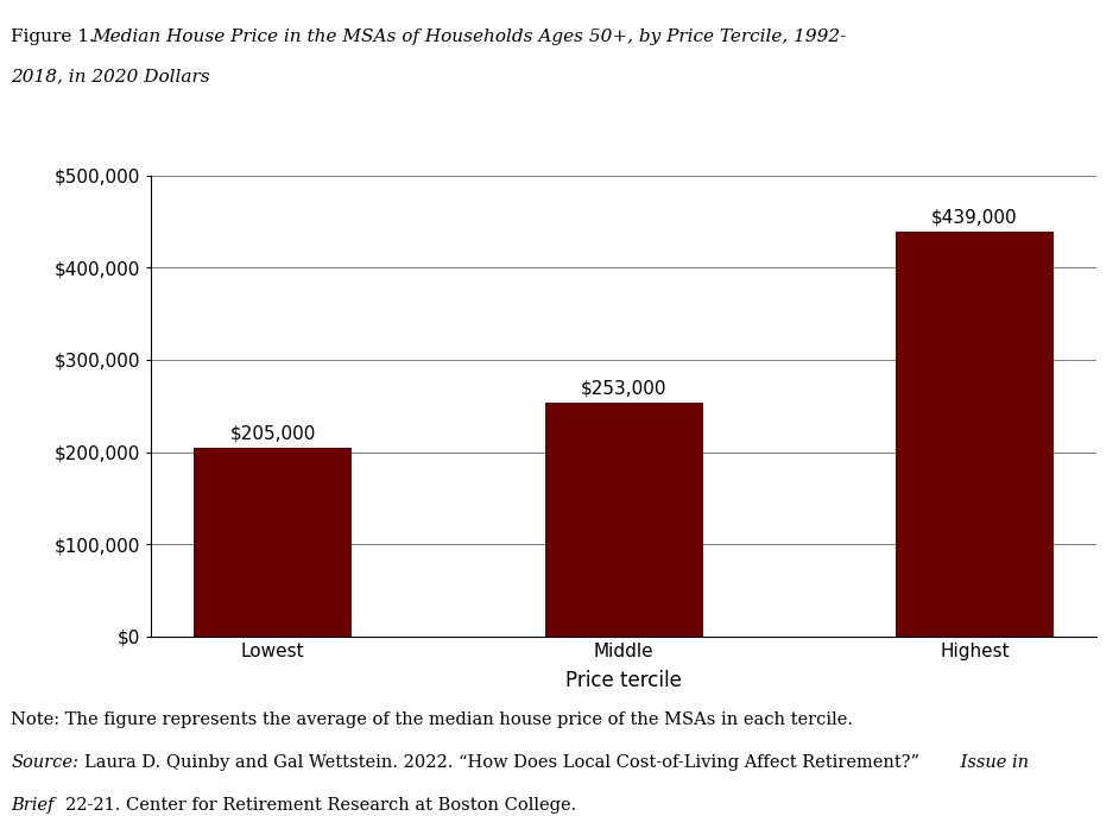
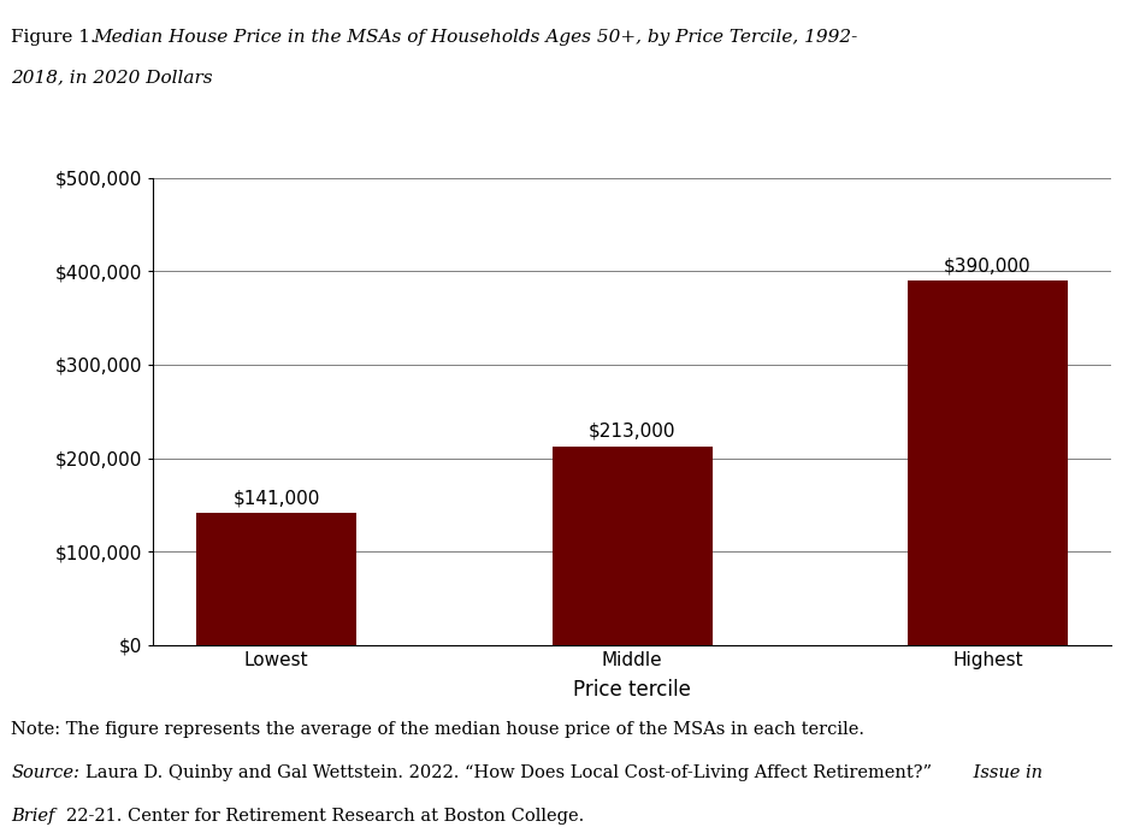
Lowest: $205,000 -> $141,000
Middle: $253,000 -> $213,000
Highest: $439,000 -> $390,000
